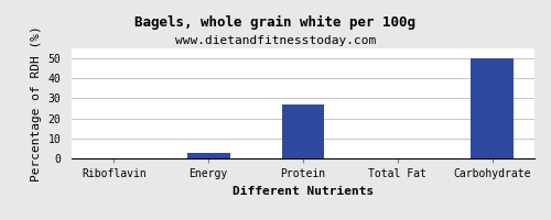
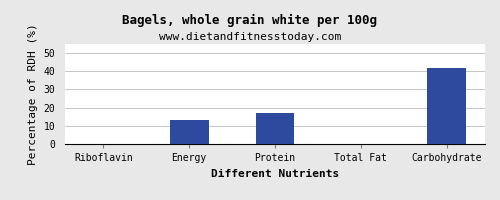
Energy: 3 -> 13
Protein: 27 -> 17
Carbohydrate: 50 -> 42
